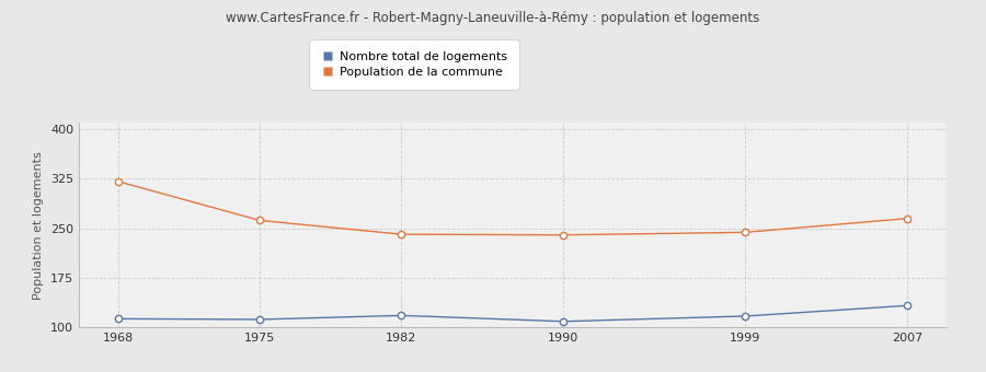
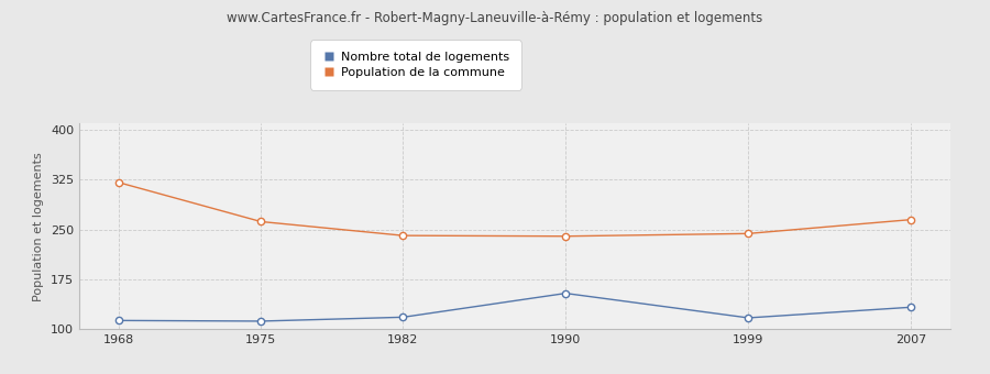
Nombre total de logements/1990: 109 -> 154
